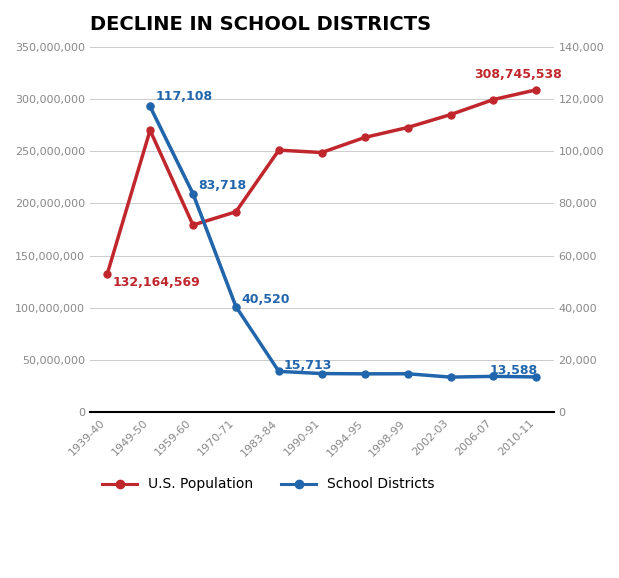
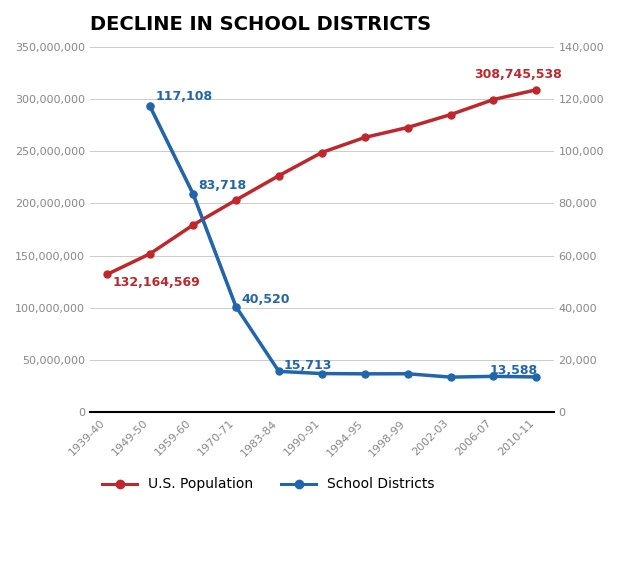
U.S. Population/1949-50: 270,000,000 -> 152,000,000
U.S. Population/1970-71: 192,000,000 -> 203,000,000
U.S. Population/1983-84: 251,000,000 -> 227,000,000
